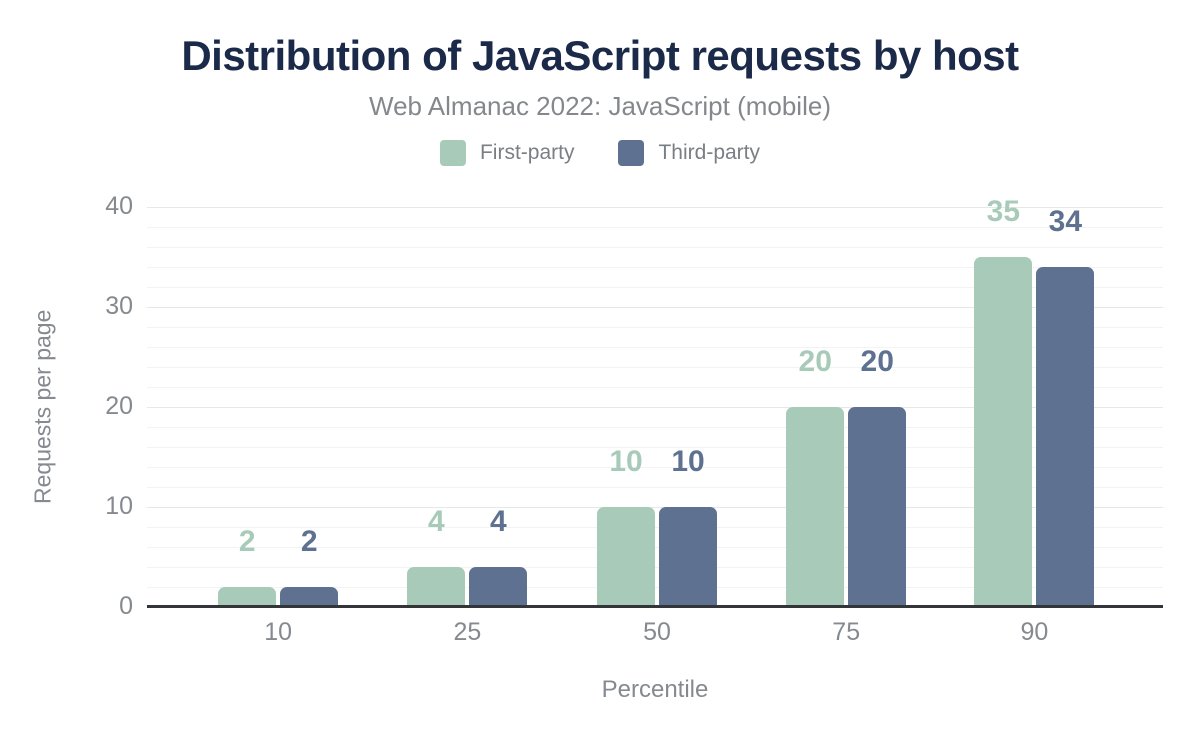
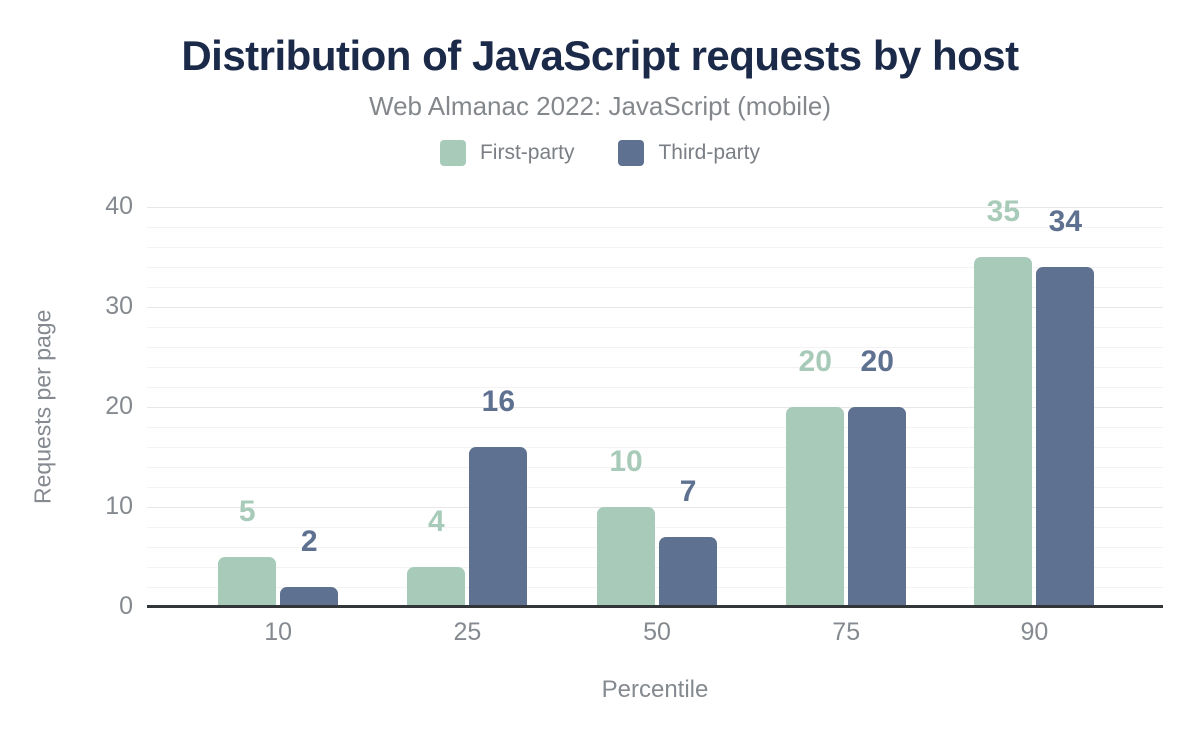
First-party/10: 2 -> 5
Third-party/25: 4 -> 16
Third-party/50: 10 -> 7
